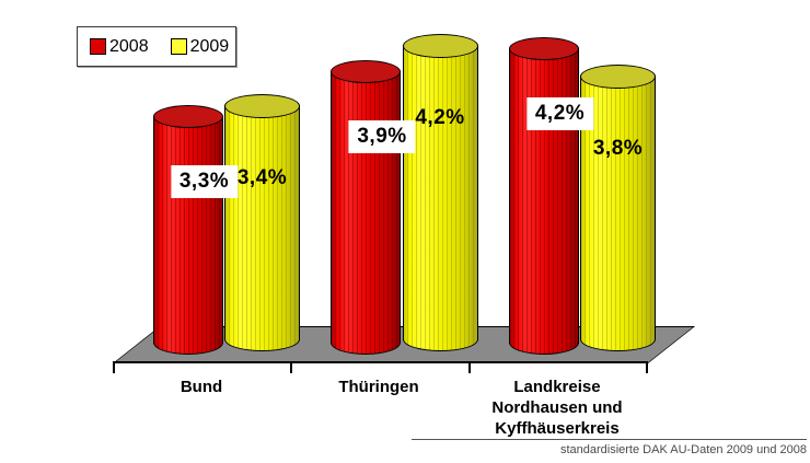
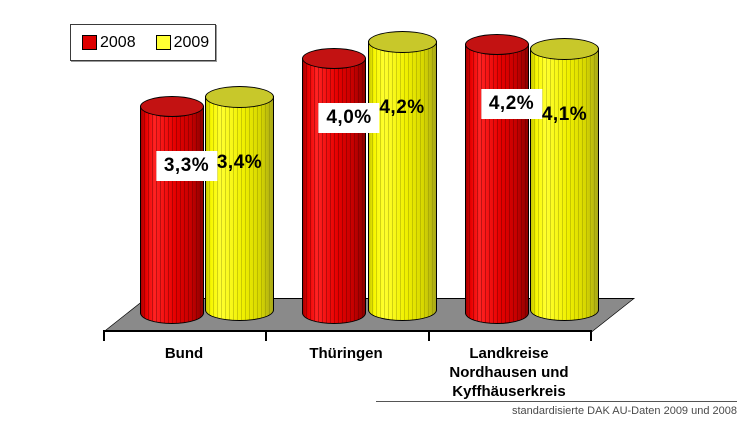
2008/Thüringen: 3,9% -> 4,0%
2009/Landkreise Nordhausen und Kyffhäuserkreis: 3,8% -> 4,1%
